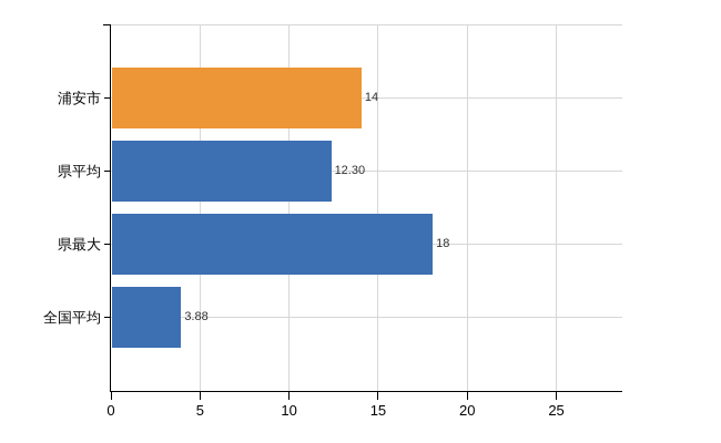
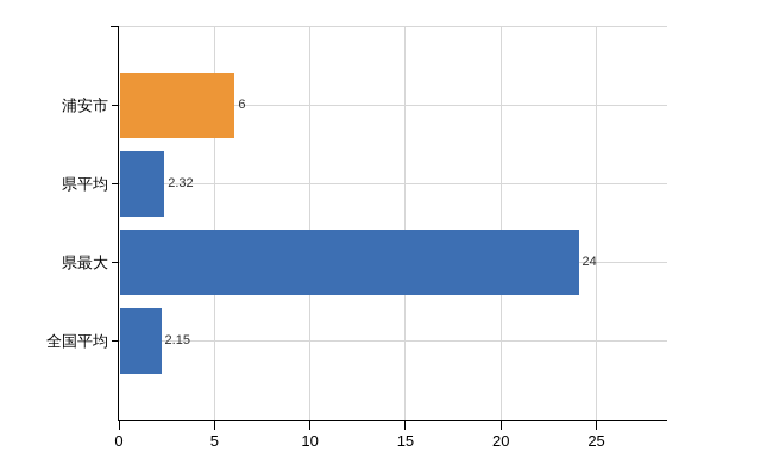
浦安市: 14 -> 6
県平均: 12.30 -> 2.32
県最大: 18 -> 24
全国平均: 3.88 -> 2.15
